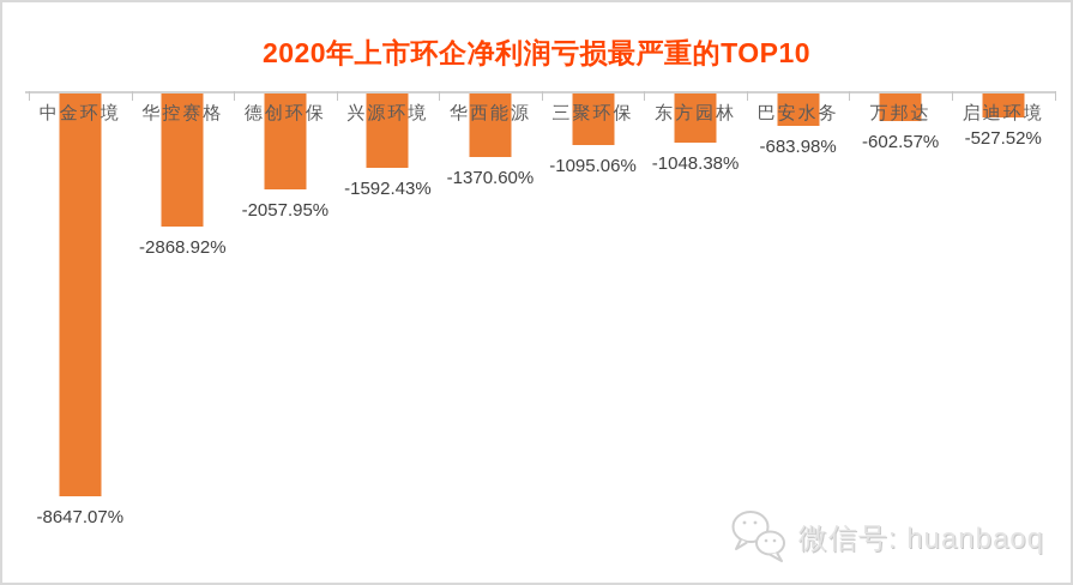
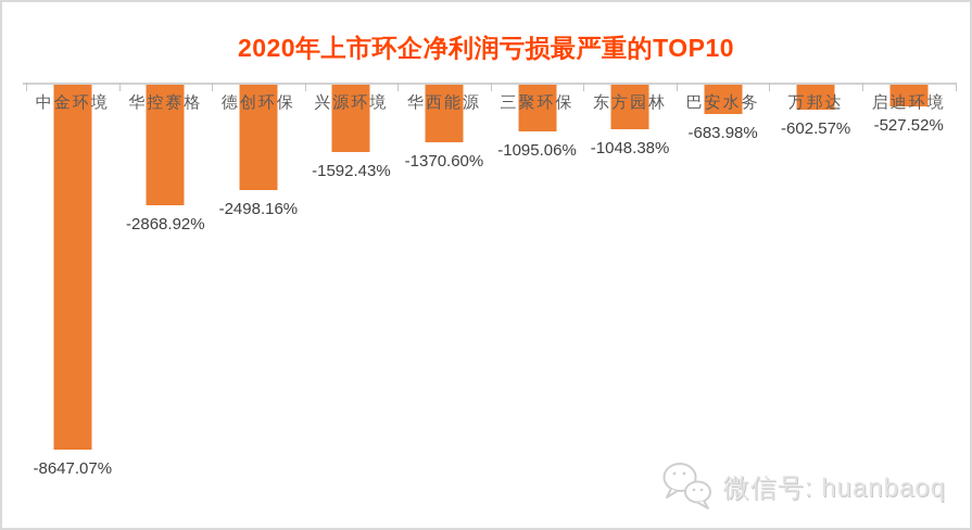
德创环保: -2057.95% -> -2498.16%
